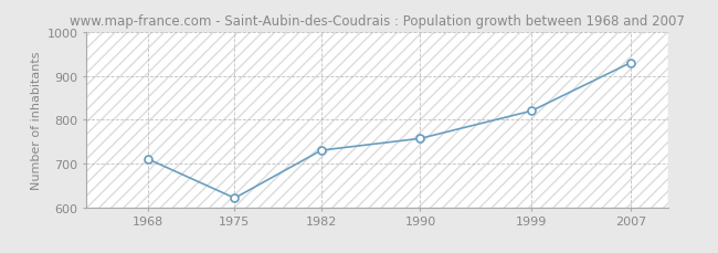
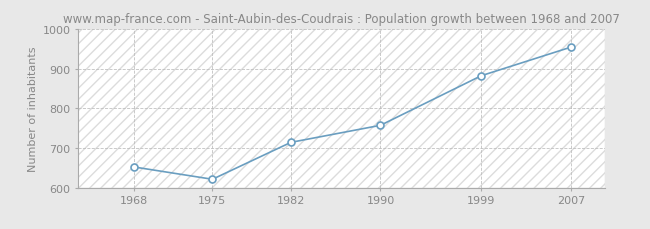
1968: 710 -> 652
1982: 730 -> 714
1999: 820 -> 882
2007: 930 -> 954
